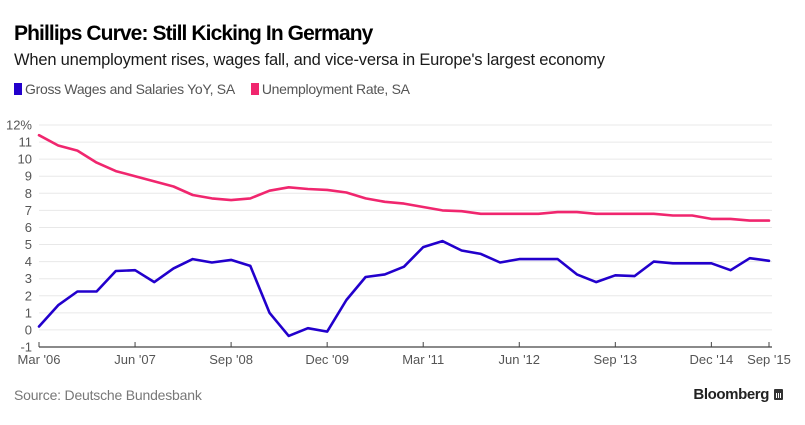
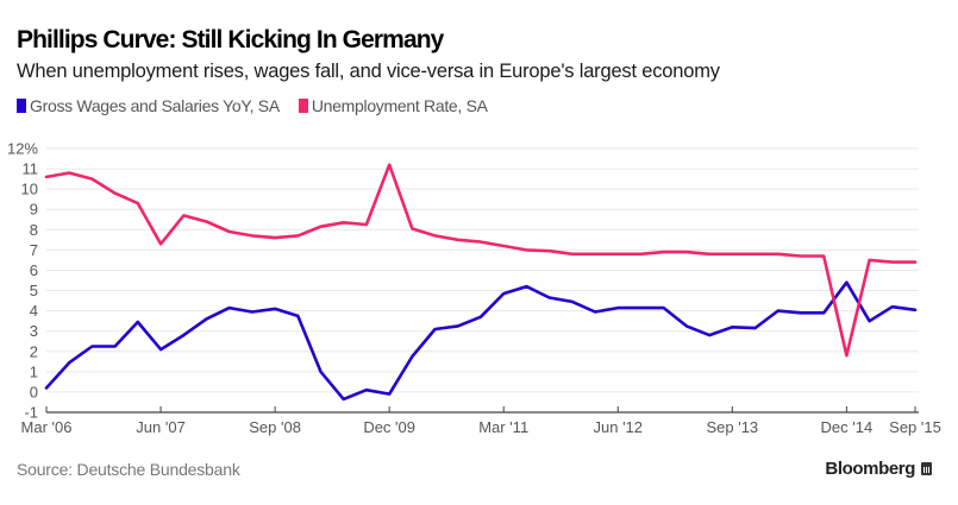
Unemployment Rate, SA/Mar '06: 11.4% -> 10.6%
Gross Wages and Salaries YoY, SA/Jun '07: 3.5% -> 2.1%
Unemployment Rate, SA/Jun '07: 9.0% -> 7.3%
Unemployment Rate, SA/Dec '09: 8.2% -> 11.2%
Gross Wages and Salaries YoY, SA/Dec '14: 3.9% -> 5.4%
Unemployment Rate, SA/Dec '14: 6.5% -> 1.8%
